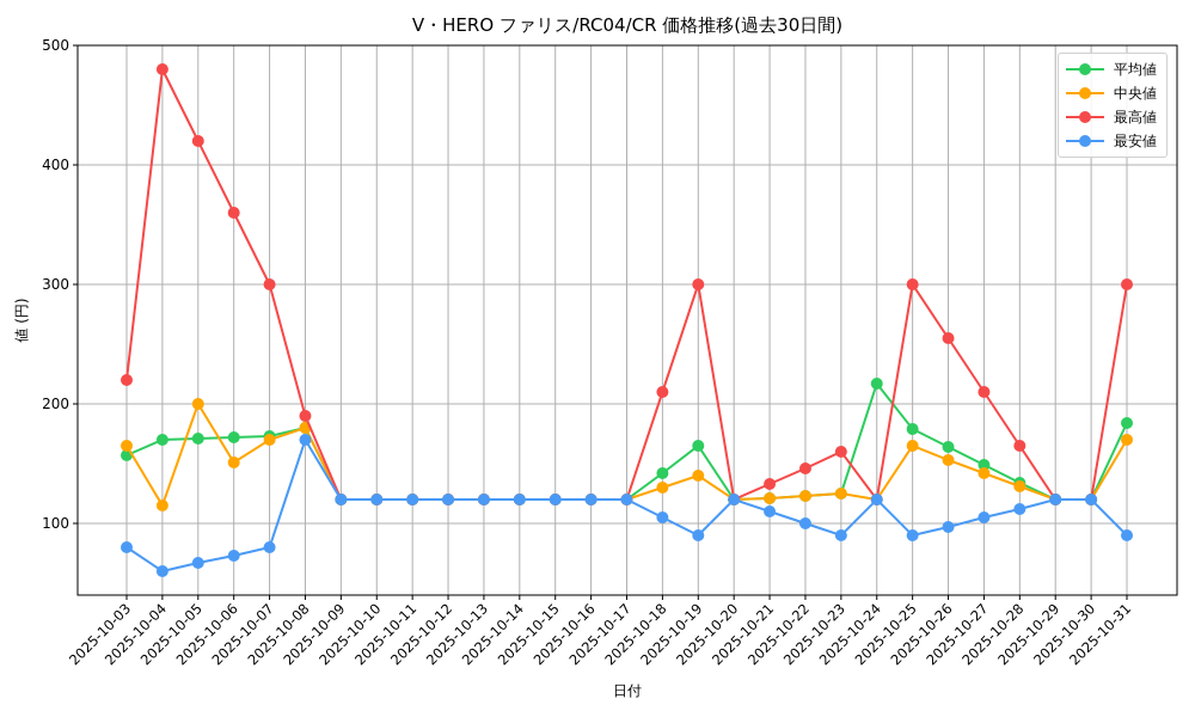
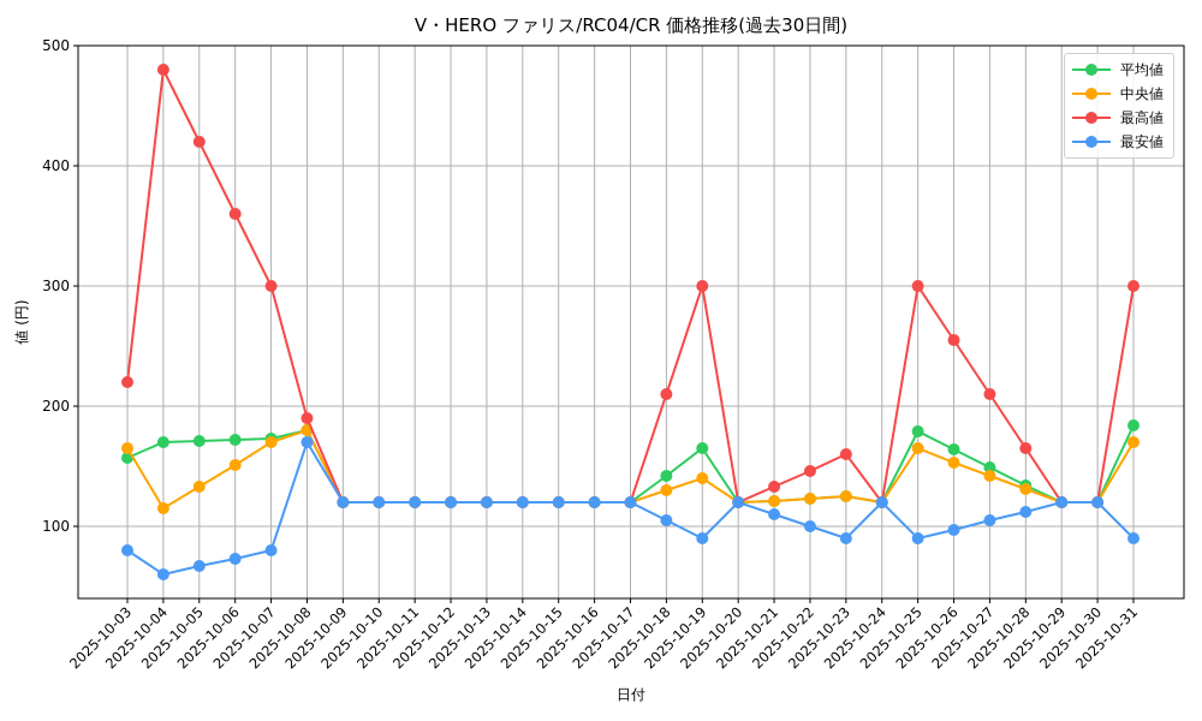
中央値/2025-10-05: 200 -> 133
平均値/2025-10-24: 217 -> 120
